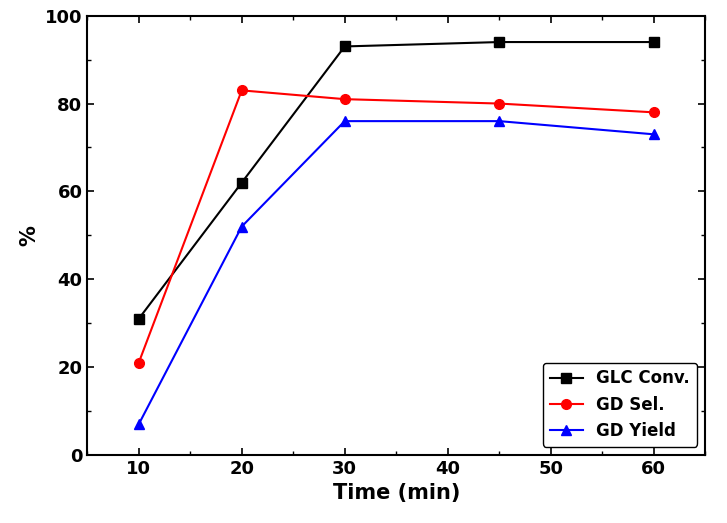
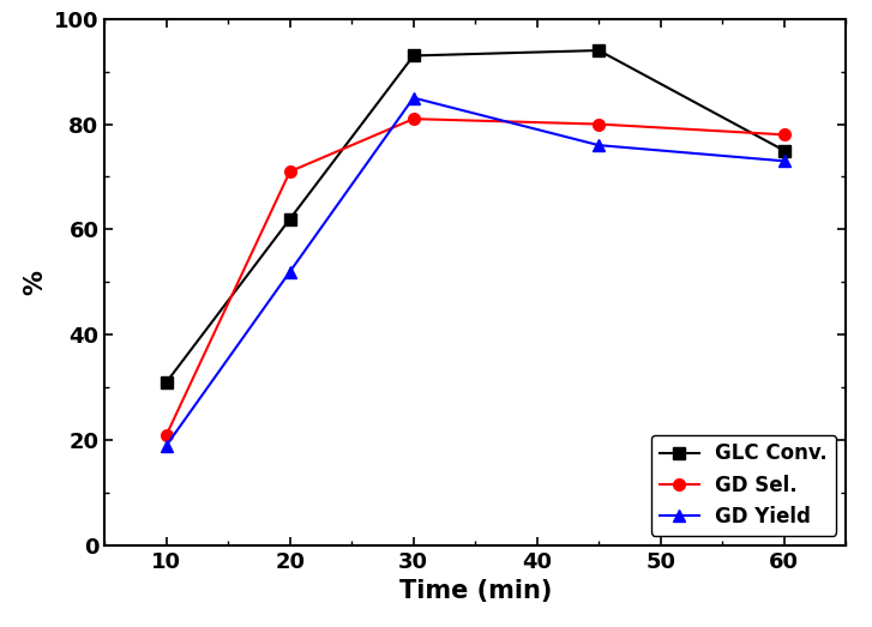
GD Yield/10: 7 -> 19
GD Sel./20: 83 -> 71
GD Yield/30: 76 -> 85
GLC Conv./60: 94 -> 75
